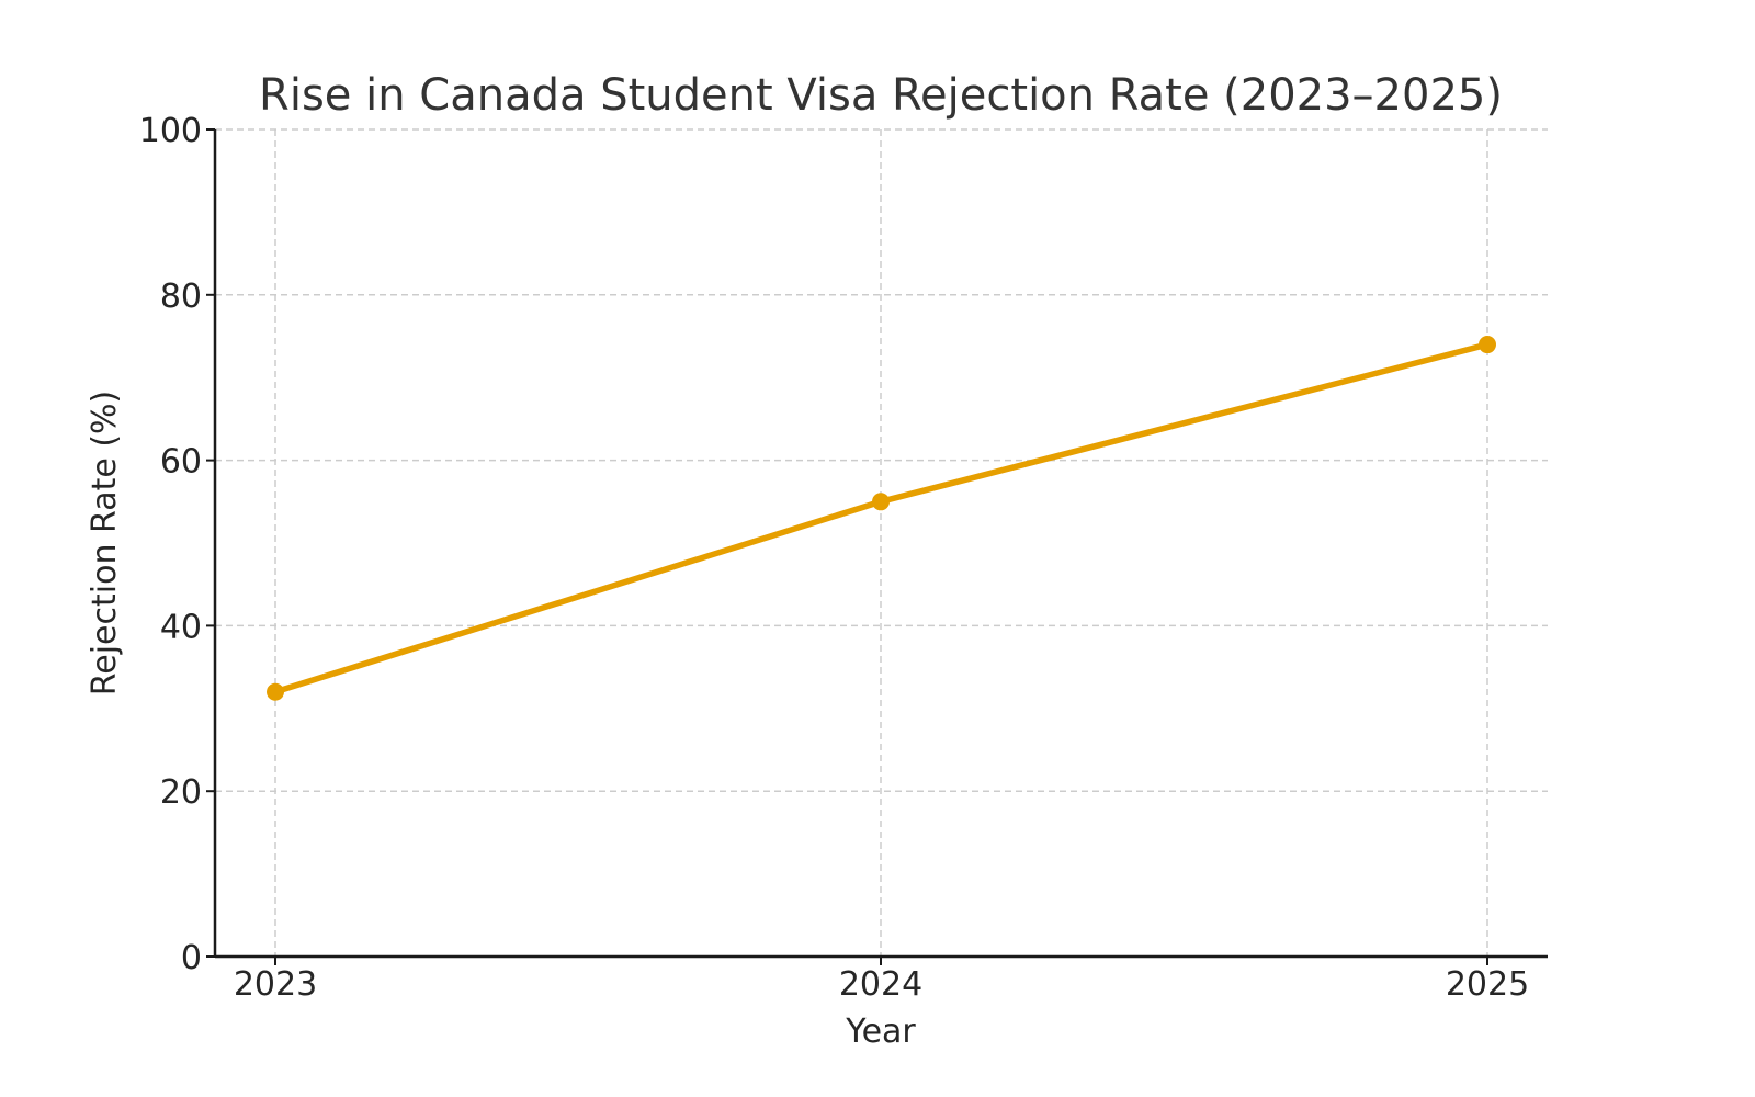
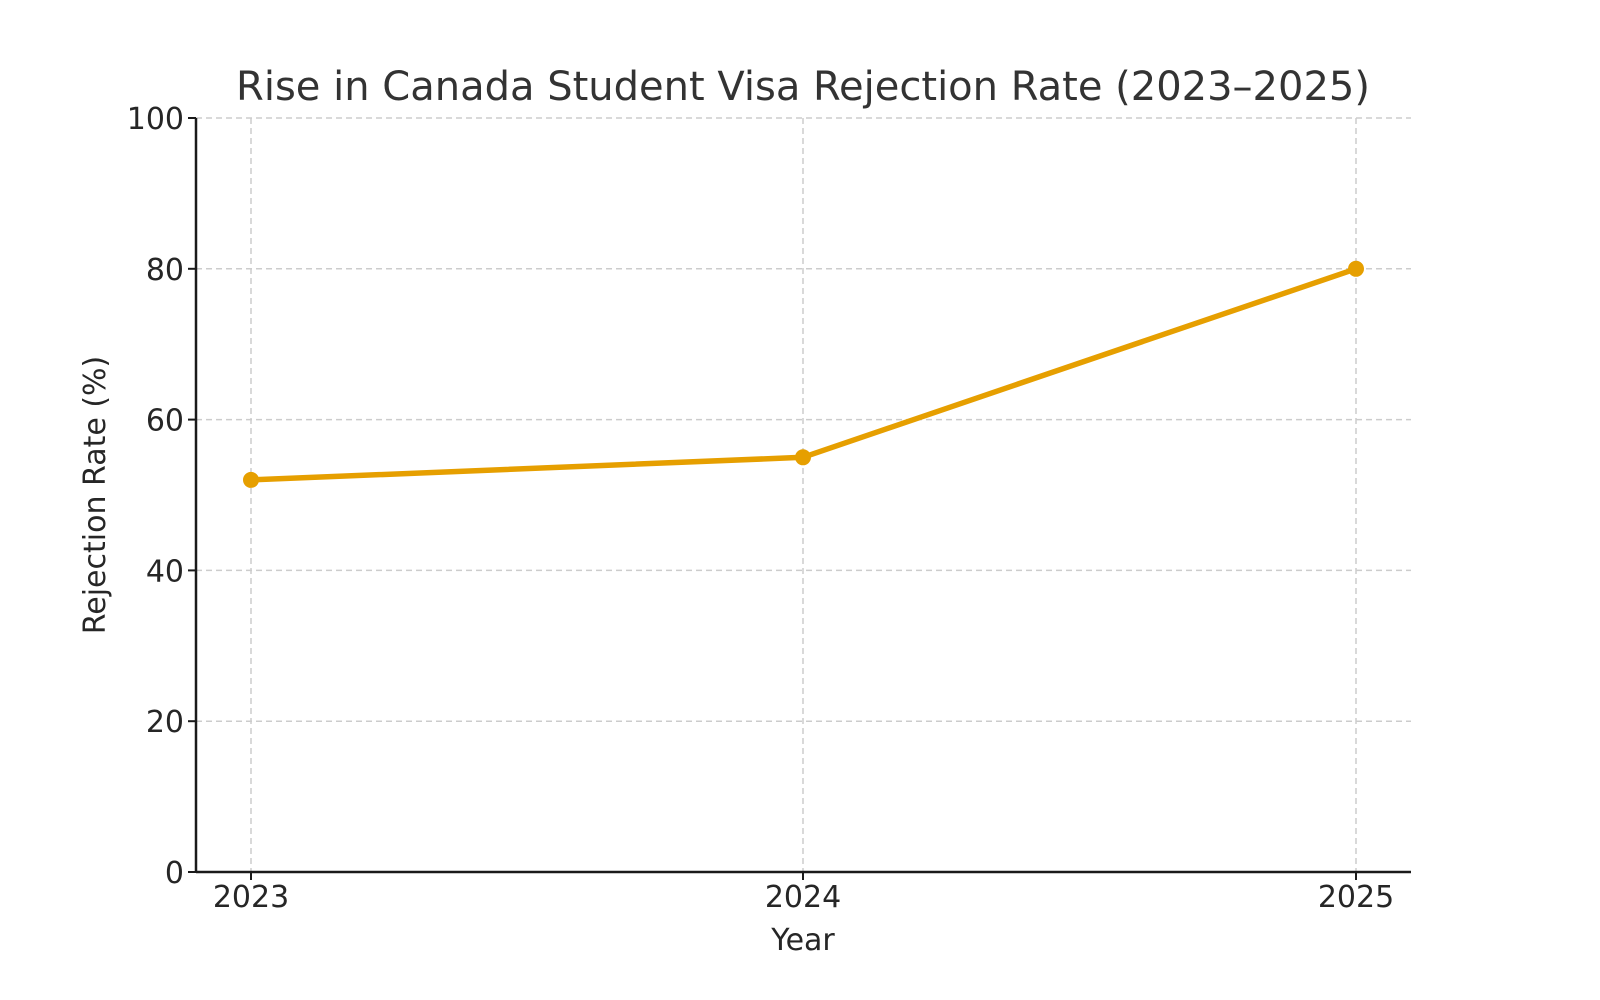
2023: 32 -> 52
2025: 74 -> 80
